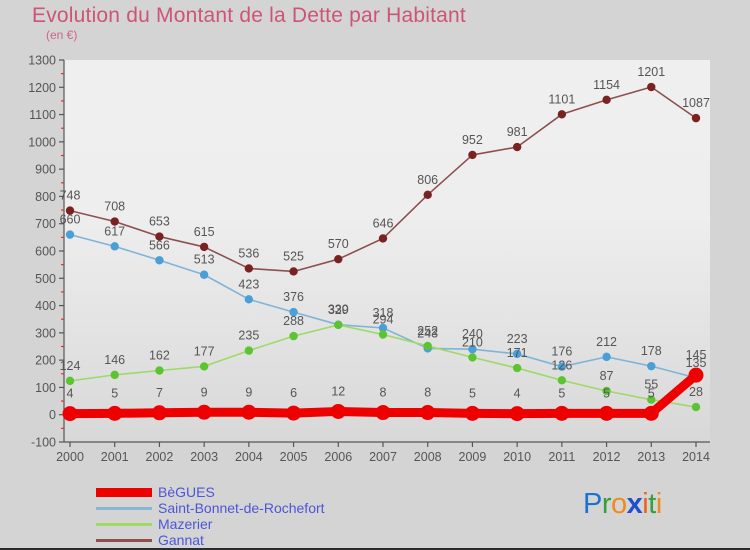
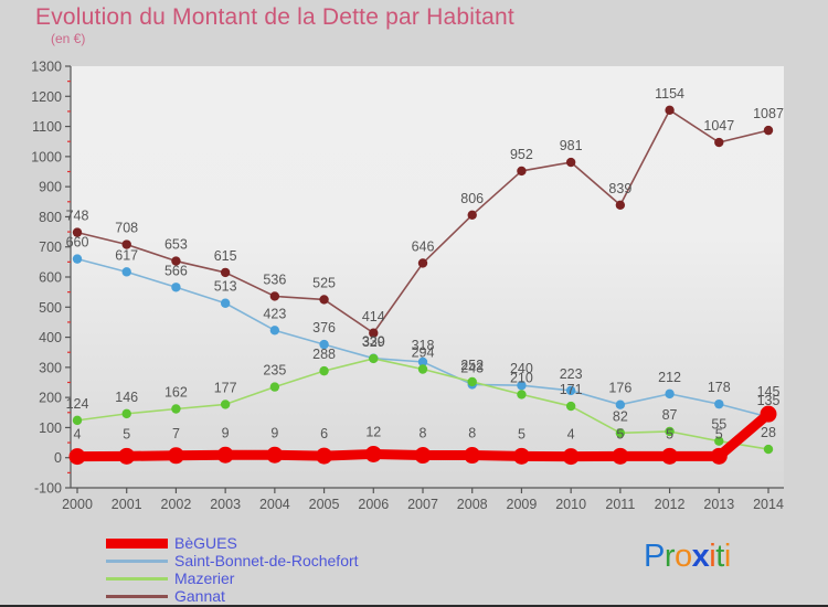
Gannat/2006: 570 -> 414
Mazerier/2011: 126 -> 82
Gannat/2011: 1101 -> 839
Gannat/2013: 1201 -> 1047
